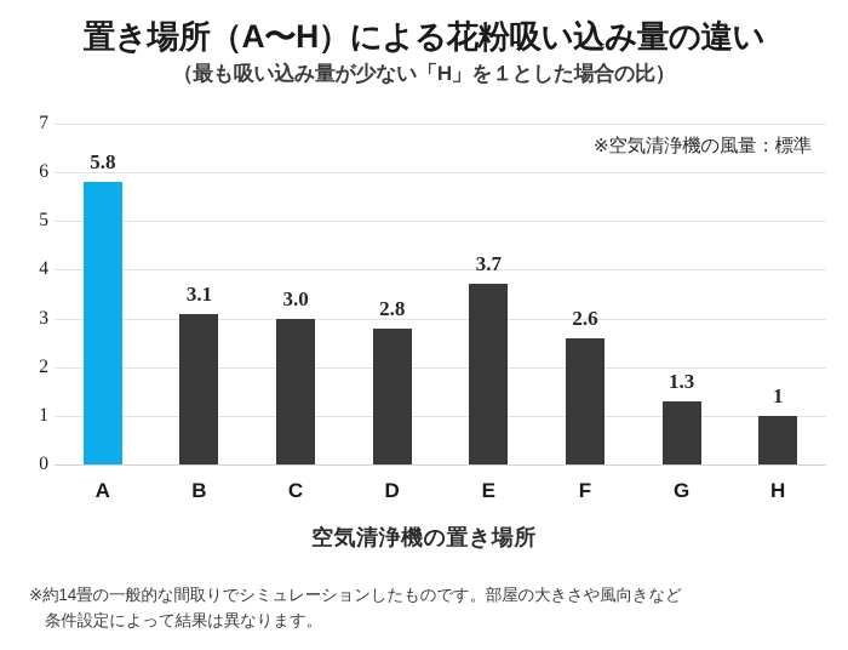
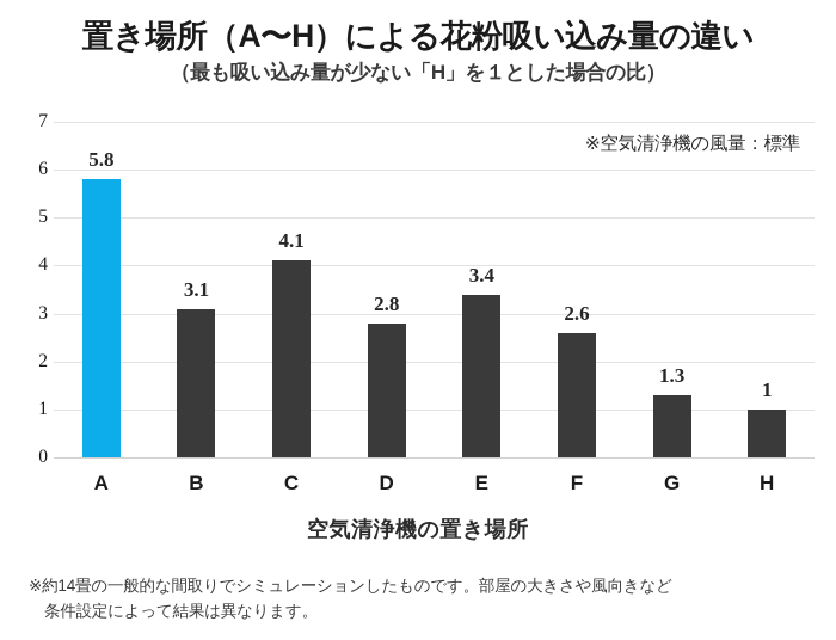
C: 3.0 -> 4.1
E: 3.7 -> 3.4
